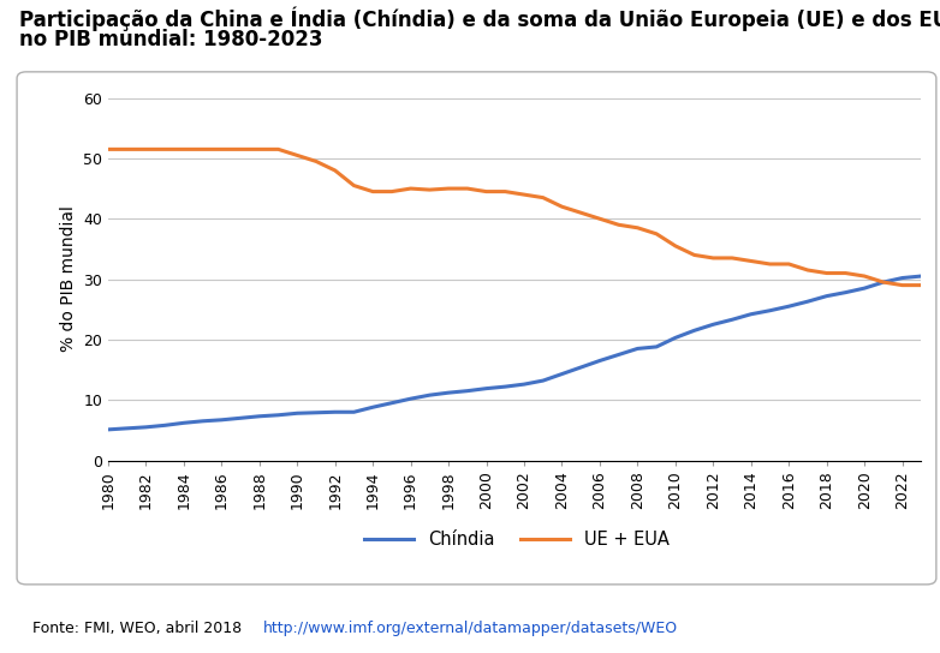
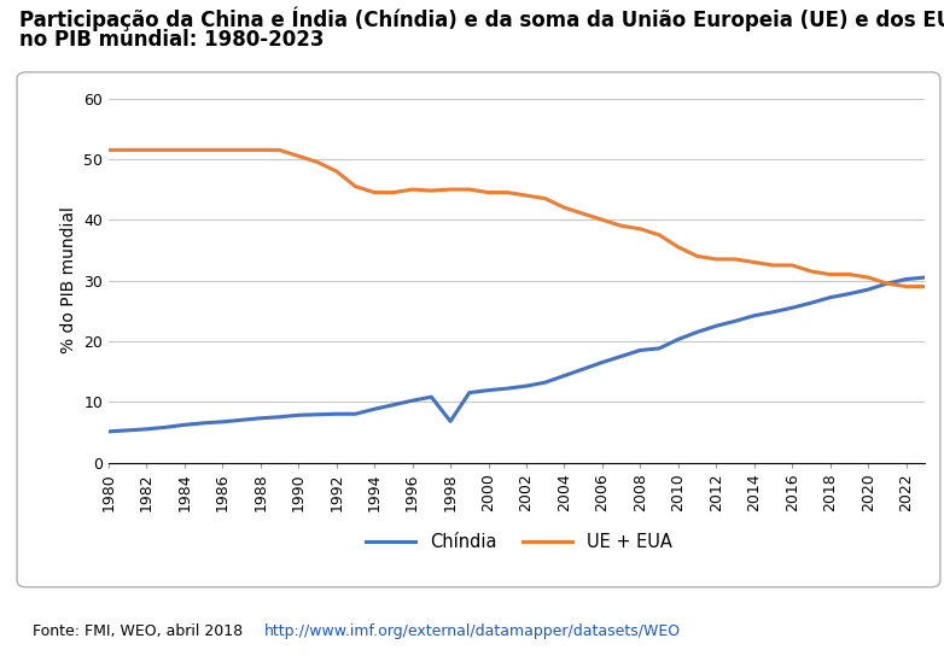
Chíndia/1998: 11.2 -> 6.8
